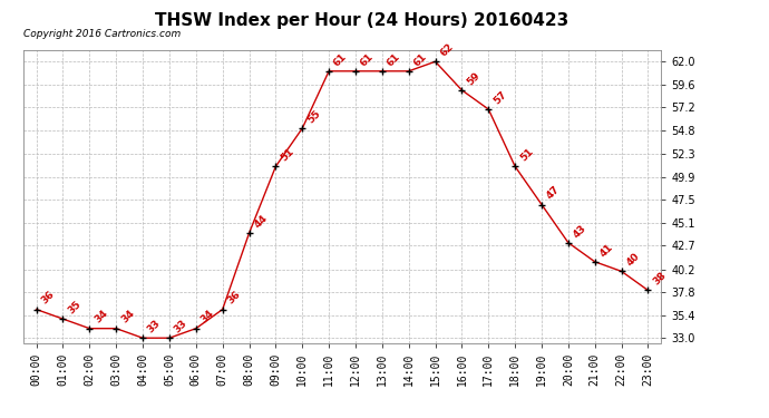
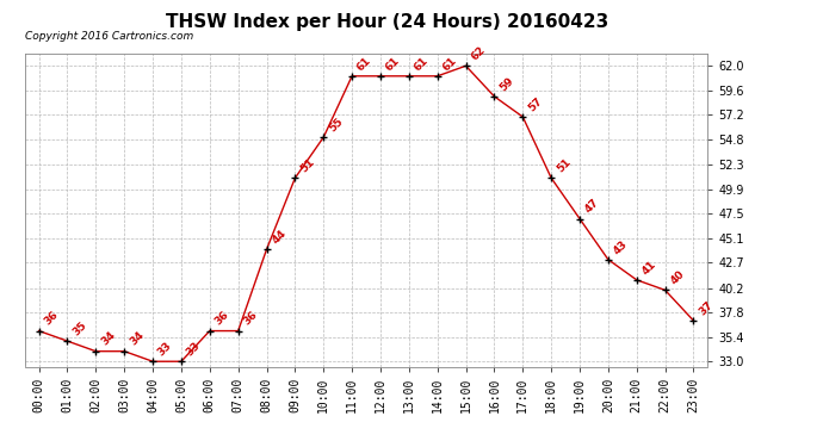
06:00: 34 -> 36
23:00: 38 -> 37
